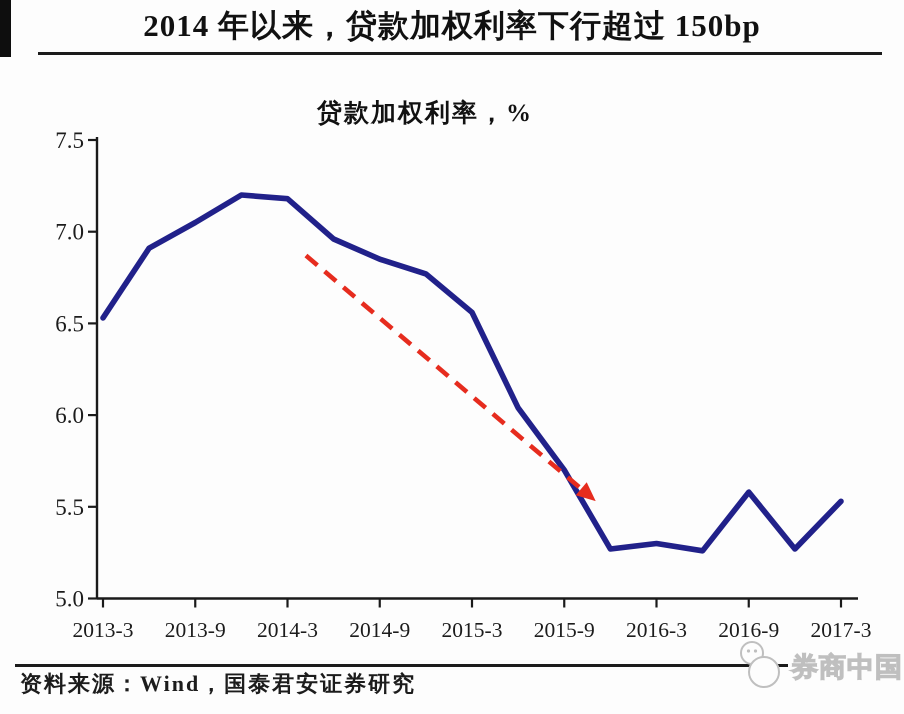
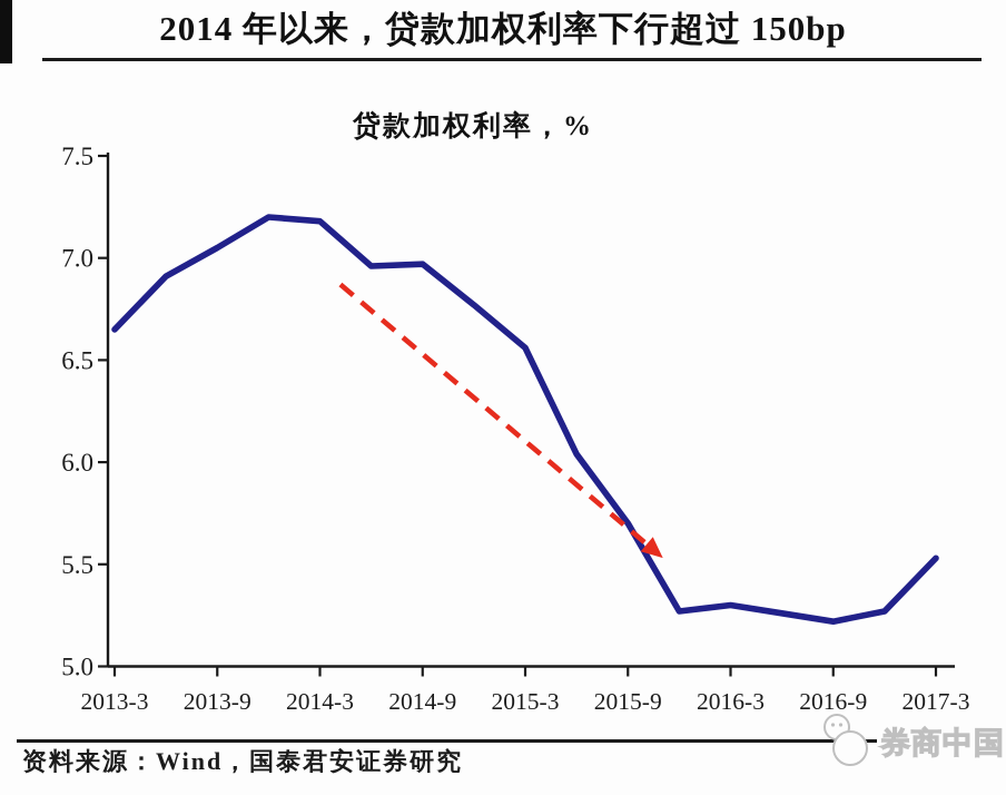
2013-3: 6.53 -> 6.65
2014-9: 6.85 -> 6.97
2016-9: 5.58 -> 5.22
